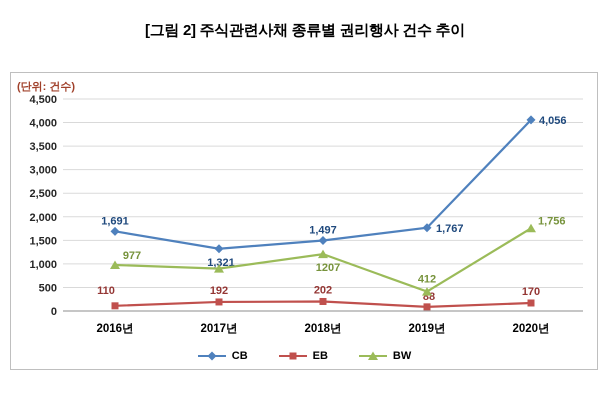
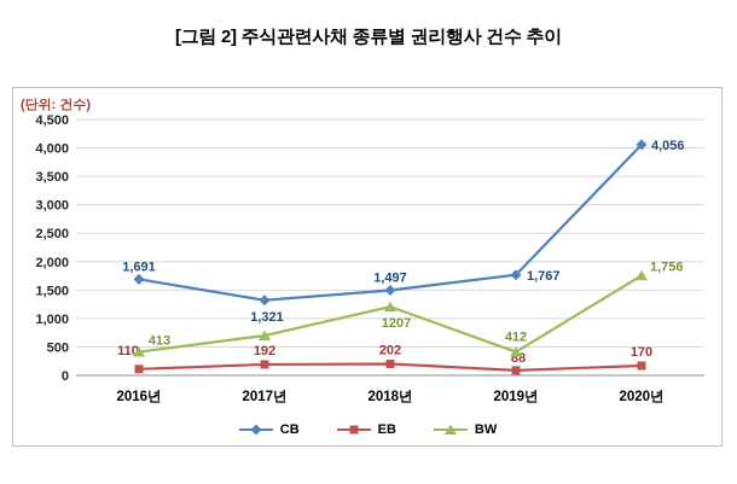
BW/2016년: 977 -> 413
BW/2017년: 900 -> 700
